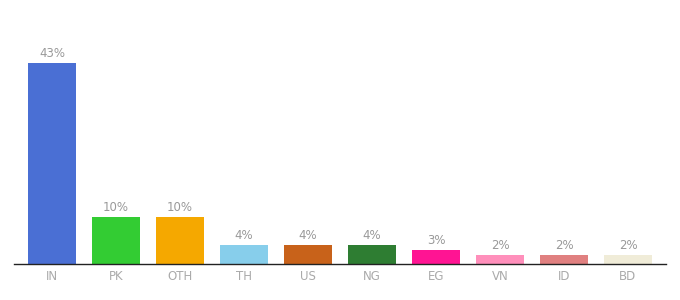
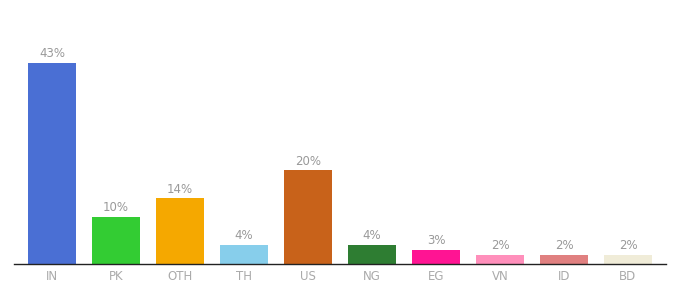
OTH: 10% -> 14%
US: 4% -> 20%
